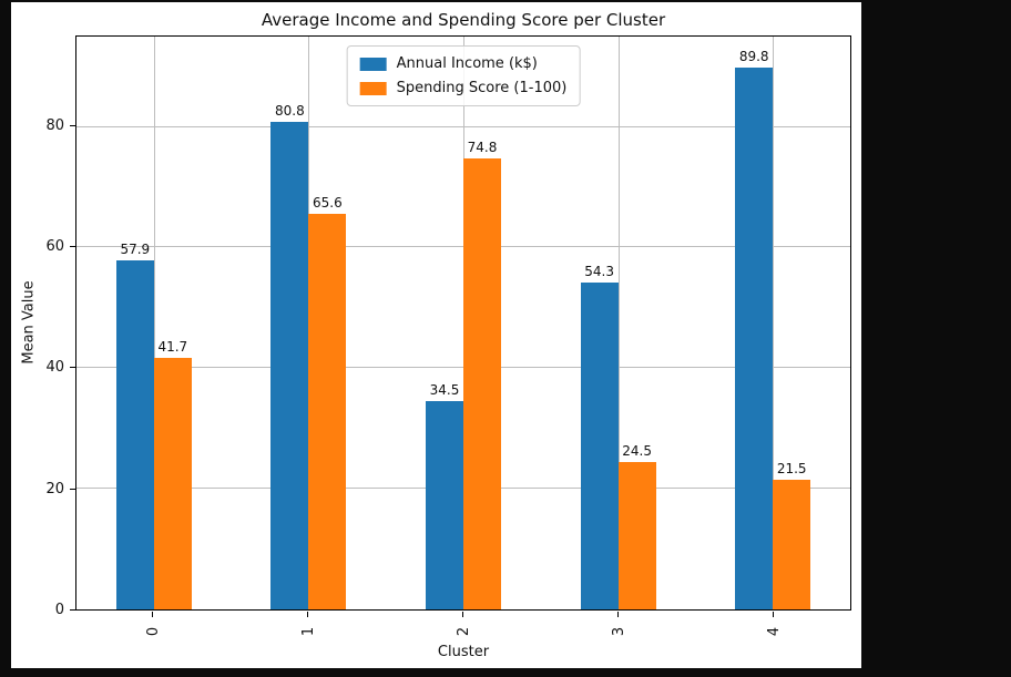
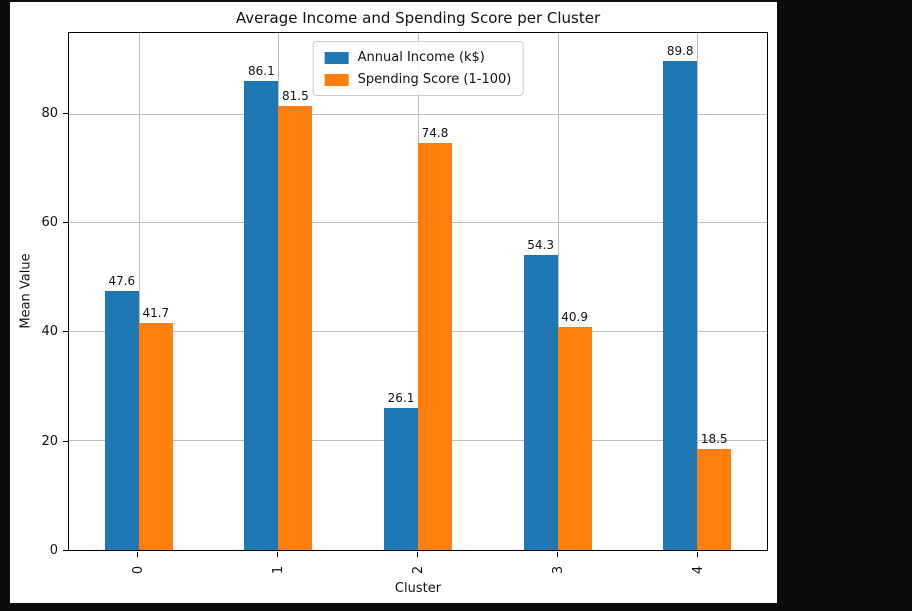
Annual Income (k$)/0: 57.9 -> 47.6
Annual Income (k$)/1: 80.8 -> 86.1
Spending Score (1-100)/1: 65.6 -> 81.5
Annual Income (k$)/2: 34.5 -> 26.1
Spending Score (1-100)/3: 24.5 -> 40.9
Spending Score (1-100)/4: 21.5 -> 18.5
